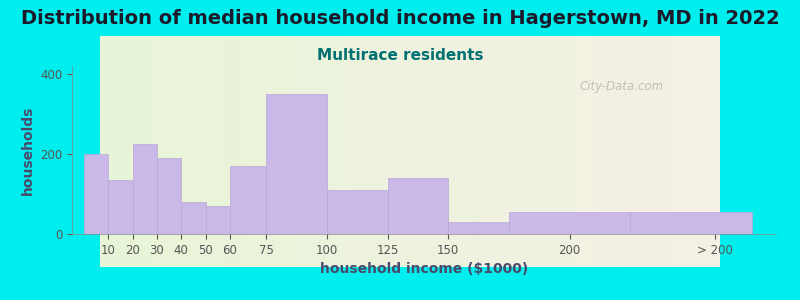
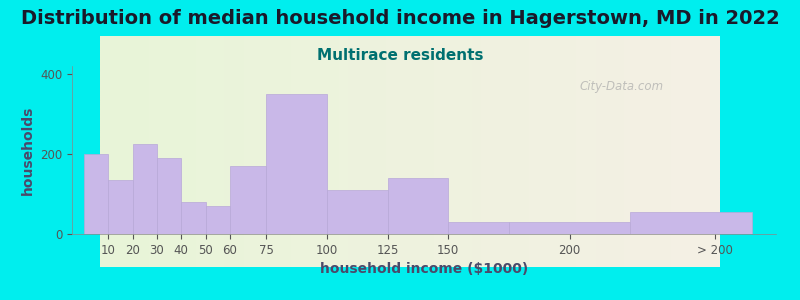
200: 55 -> 30
